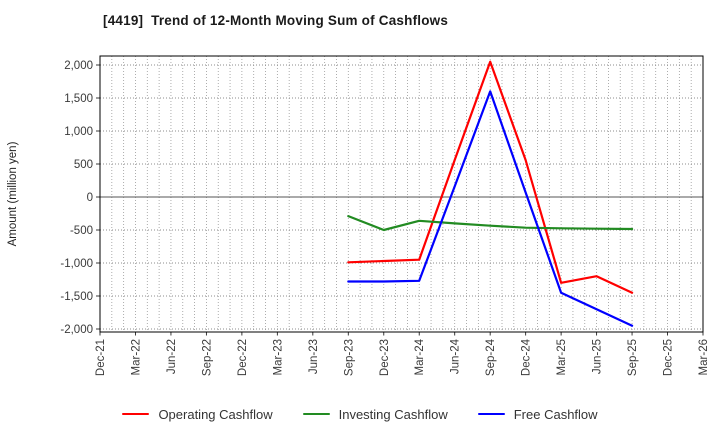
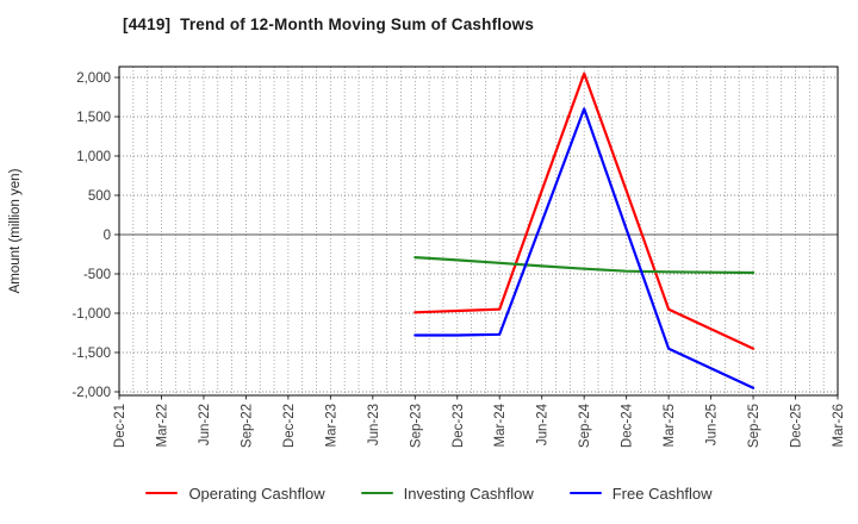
Investing Cashflow/Dec-23: -500 -> -300
Operating Cashflow/Mar-25: -1300 -> -1000
